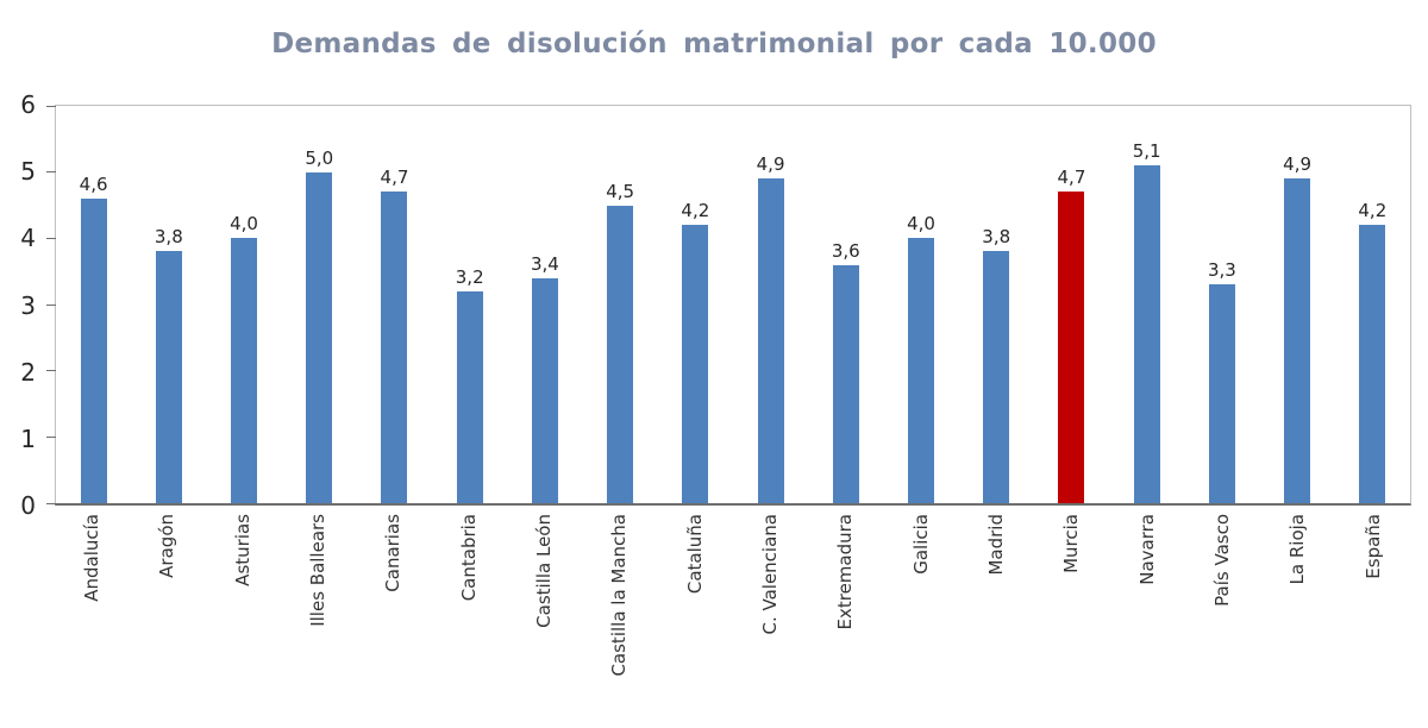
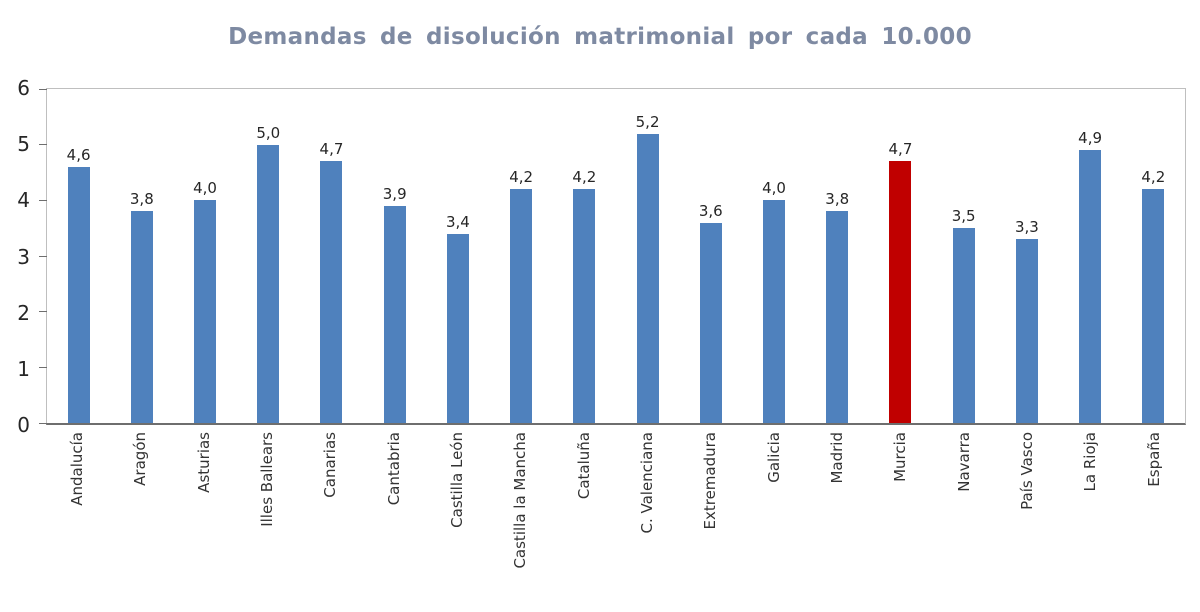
Cantabria: 3,2 -> 3,9
Castilla la Mancha: 4,5 -> 4,2
C. Valenciana: 4,9 -> 5,2
Navarra: 5,1 -> 3,5
